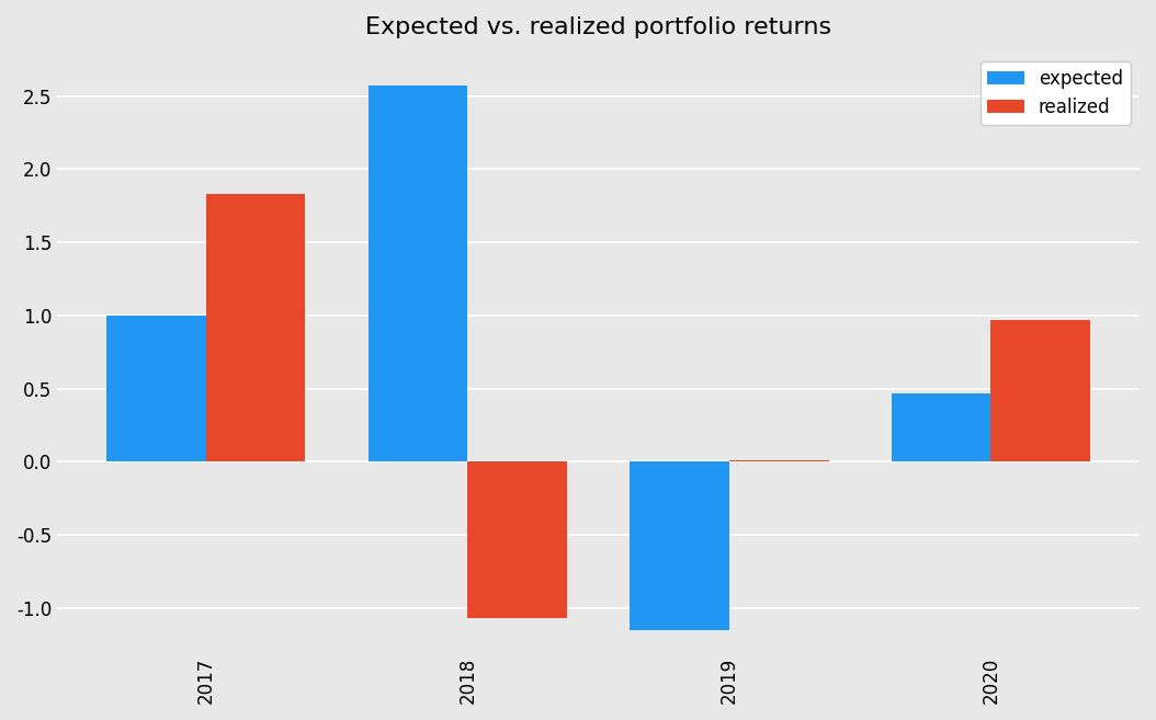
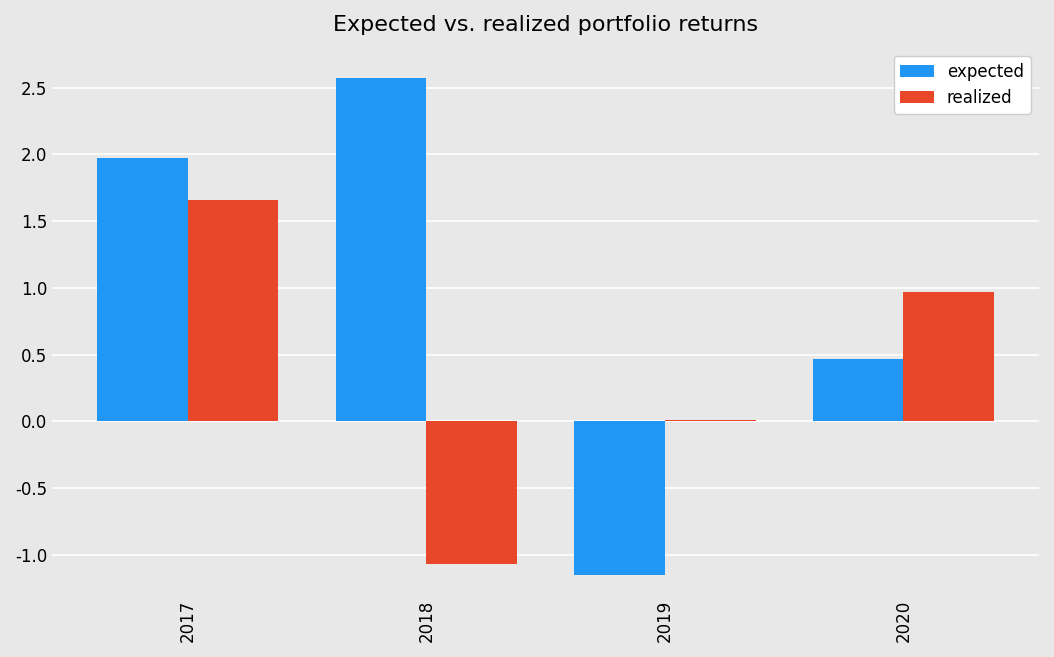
expected/2017: 1.00 -> 1.97
realized/2017: 1.83 -> 1.66
